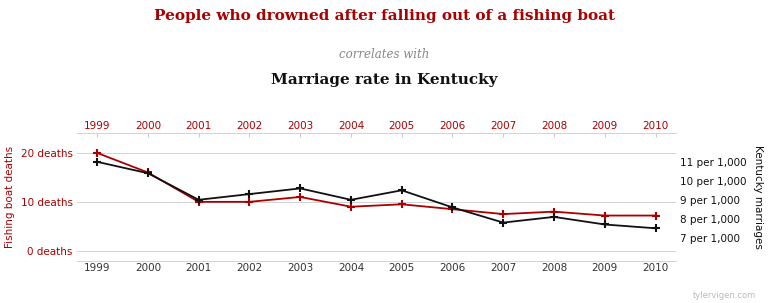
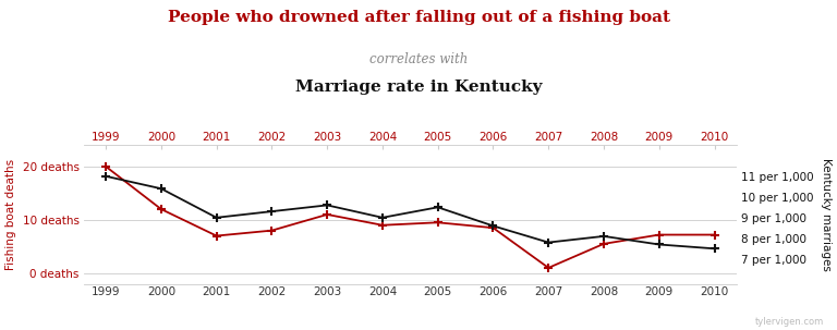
Fishing boat deaths/2000: 16.0 deaths -> 12.0 deaths
Fishing boat deaths/2001: 10.0 deaths -> 7.0 deaths
Fishing boat deaths/2002: 10.0 deaths -> 8.0 deaths
Fishing boat deaths/2007: 7.5 deaths -> 1.0 deaths
Fishing boat deaths/2008: 8.0 deaths -> 5.5 deaths
